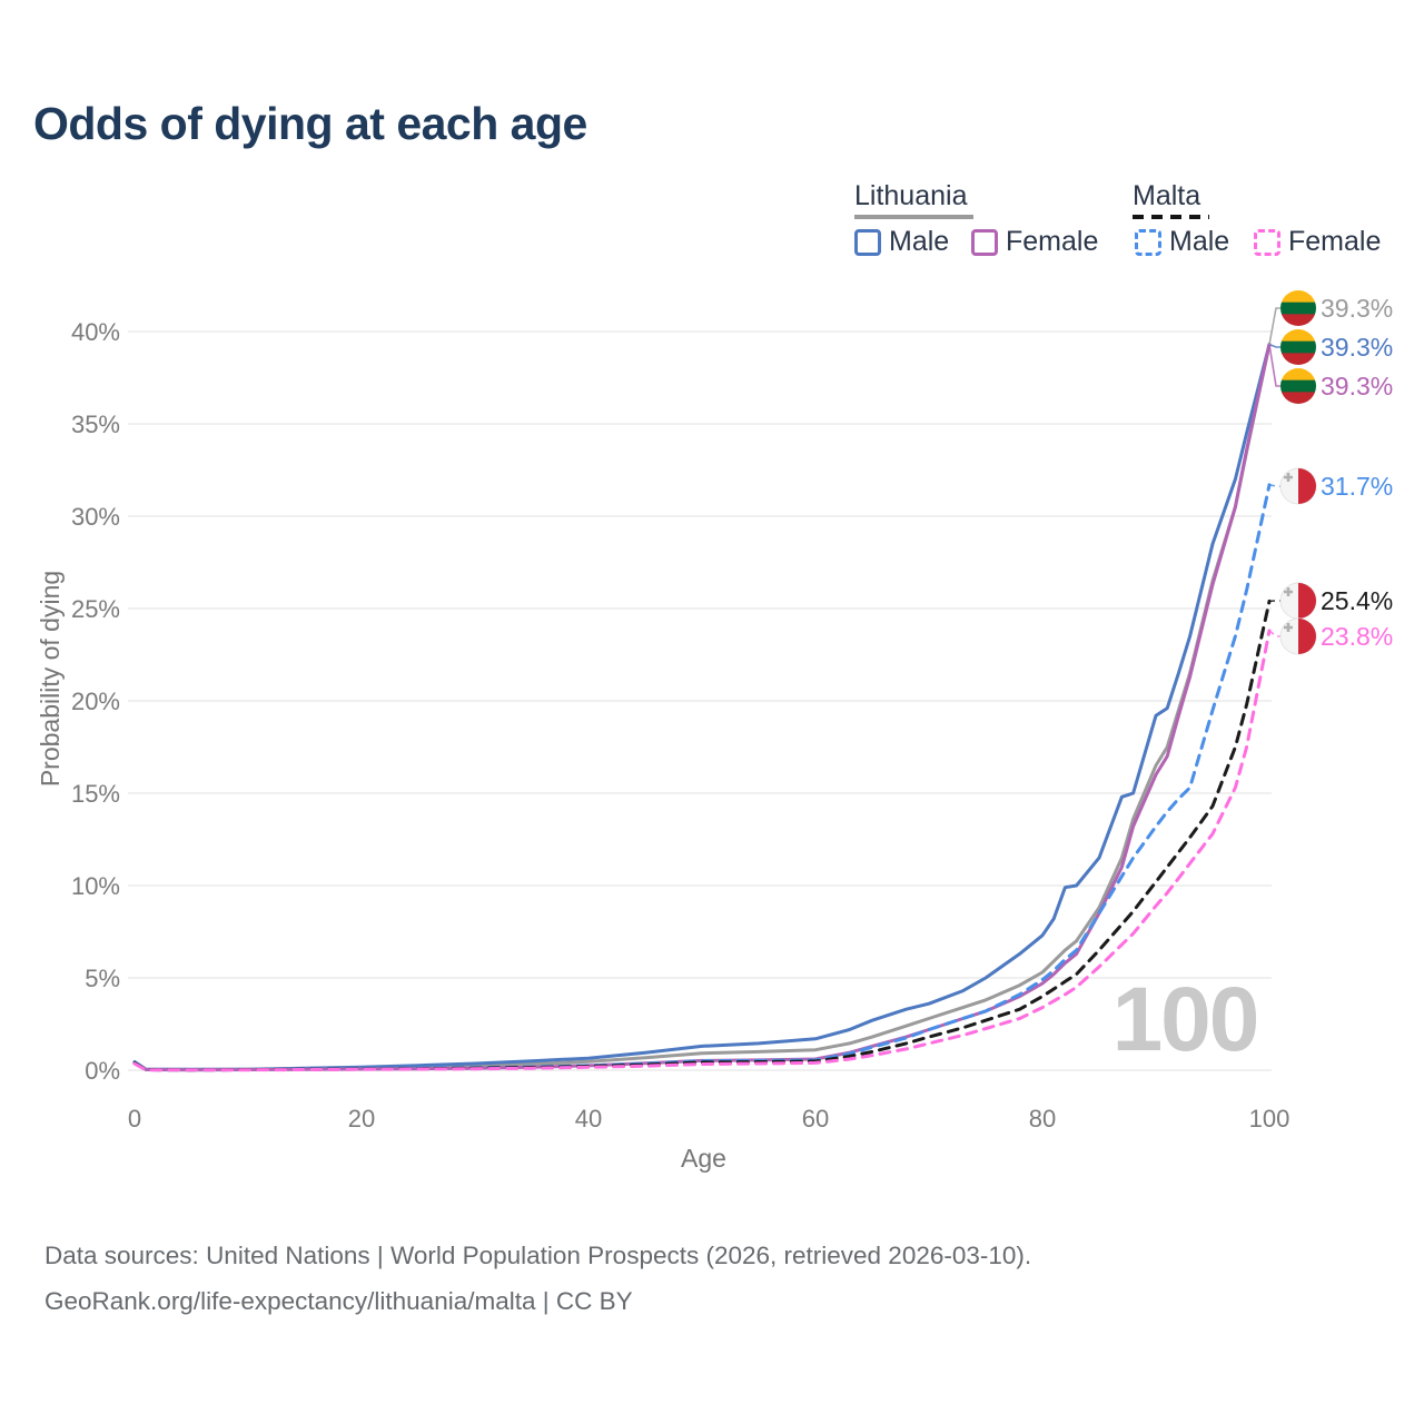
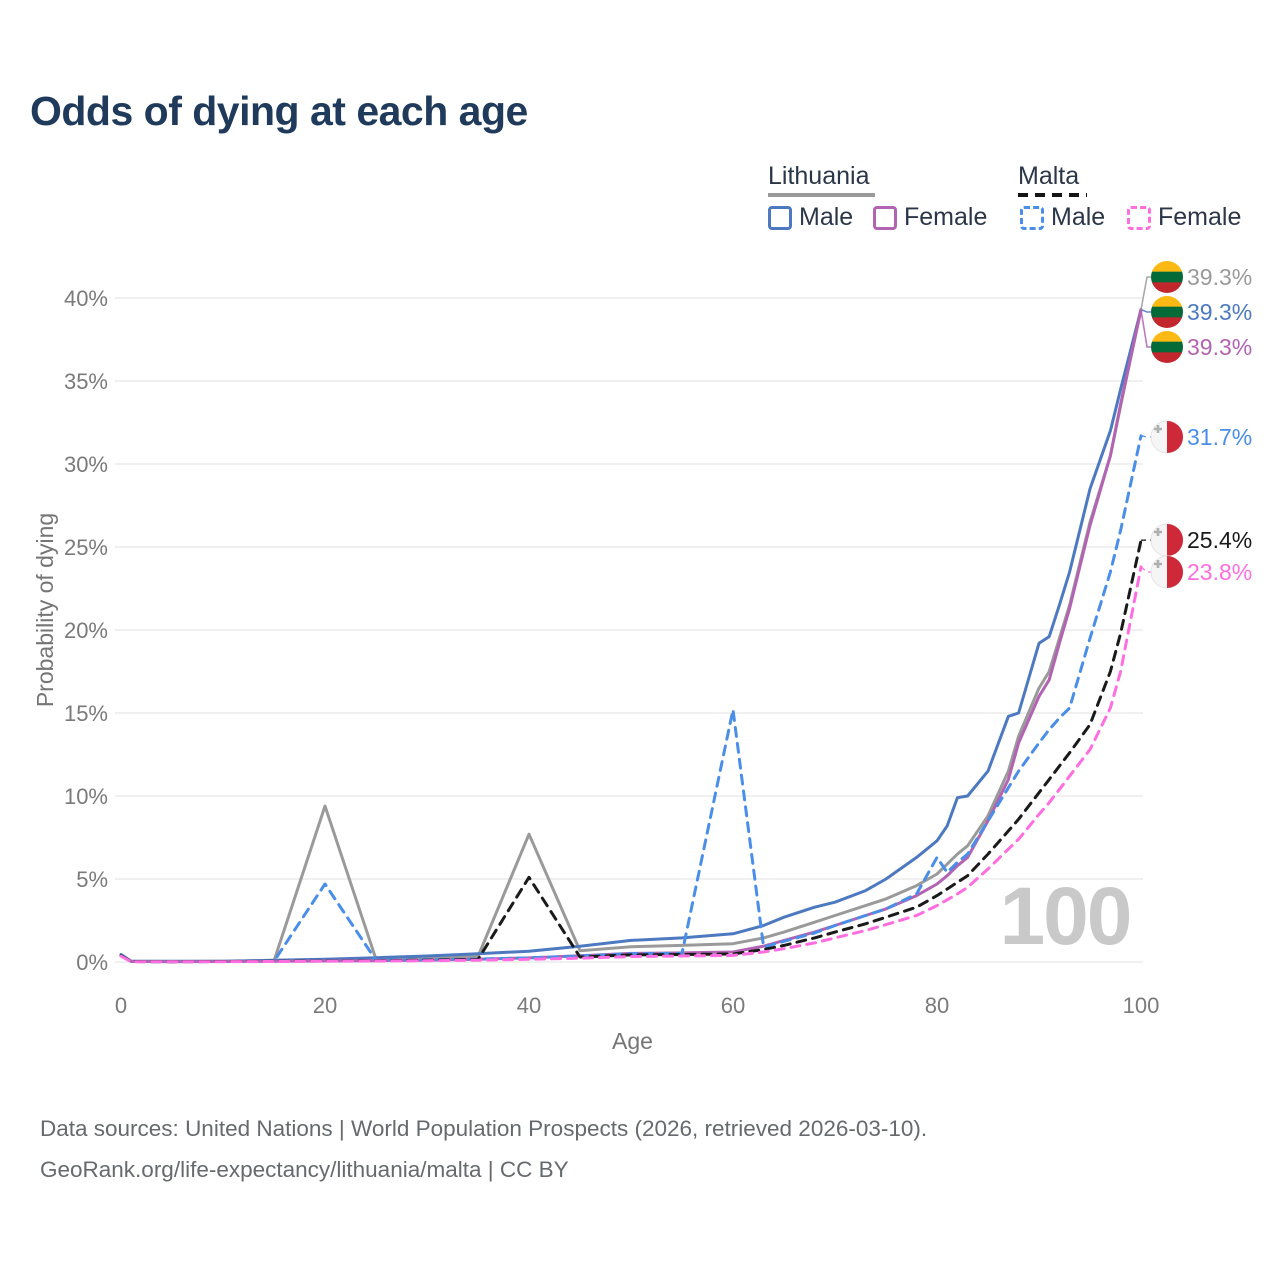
Lithuania/20: 0.1% -> 9.4%
Malta Male/20: 0.1% -> 4.7%
Lithuania/40: 0.5% -> 7.7%
Malta/40: 0.2% -> 5.1%
Malta Male/60: 0.6% -> 15.2%
Malta Male/80: 4.9% -> 6.3%
